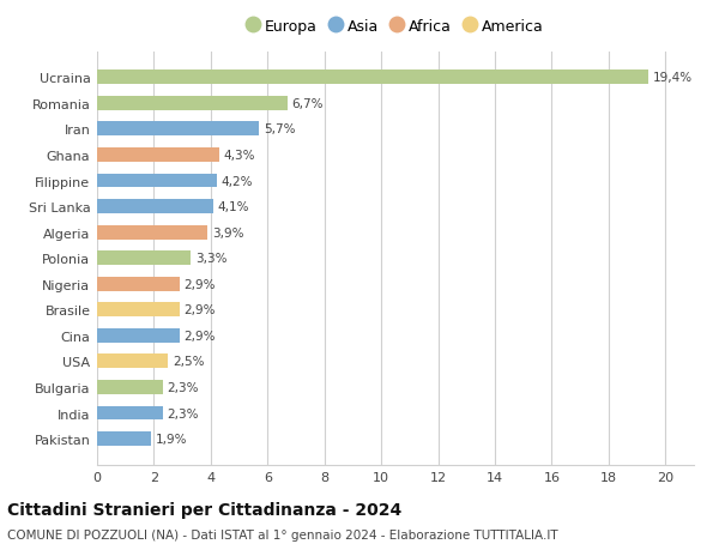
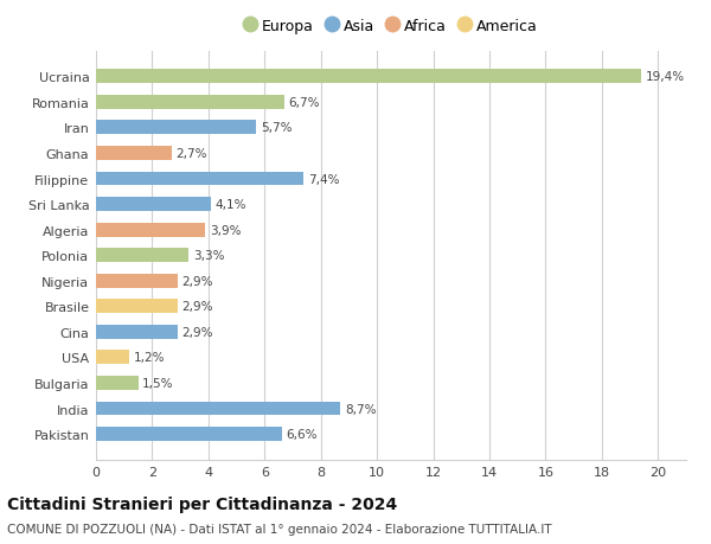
Ghana: 4,3% -> 2,7%
Filippine: 4,2% -> 7,4%
USA: 2,5% -> 1,2%
Bulgaria: 2,3% -> 1,5%
India: 2,3% -> 8,7%
Pakistan: 1,9% -> 6,6%
